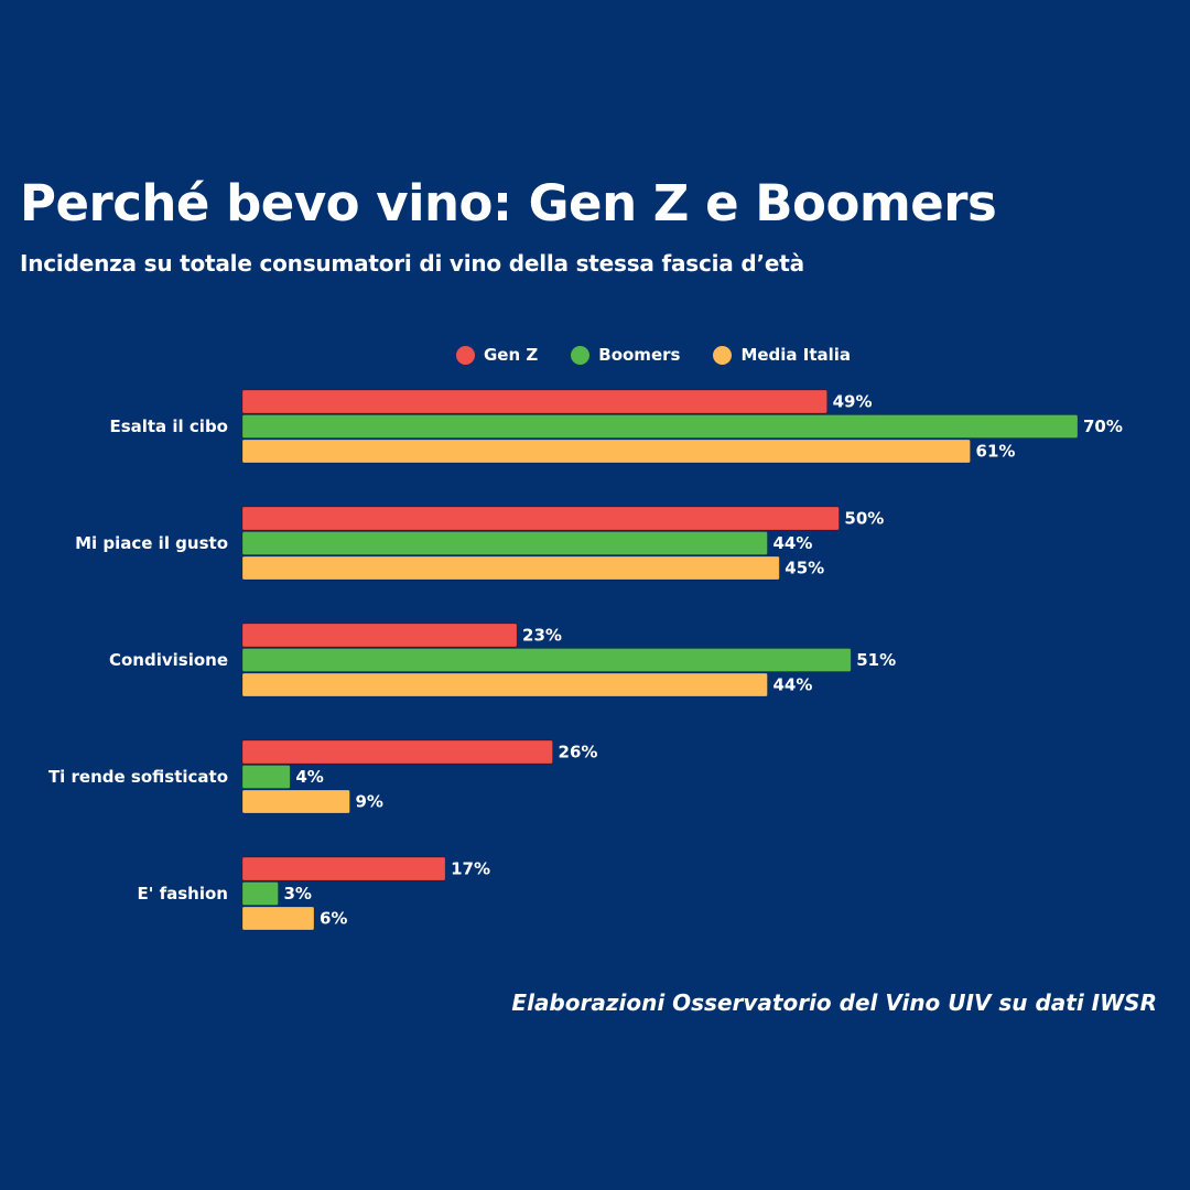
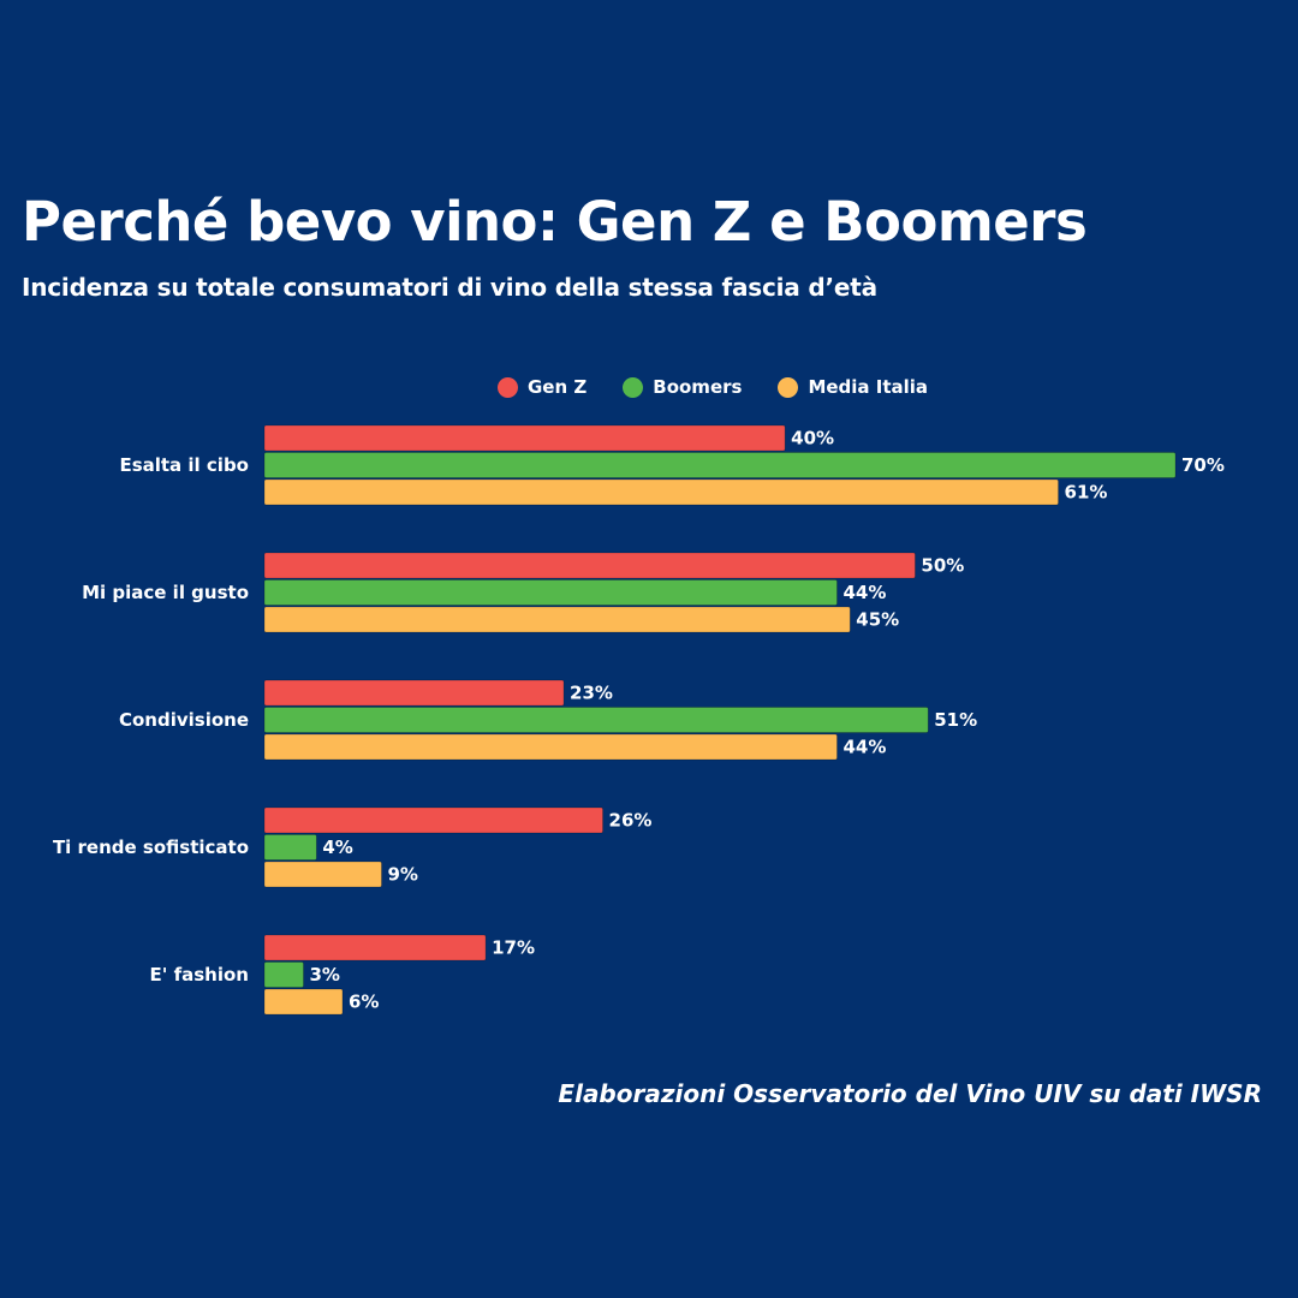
Gen Z/Esalta il cibo: 49% -> 40%
